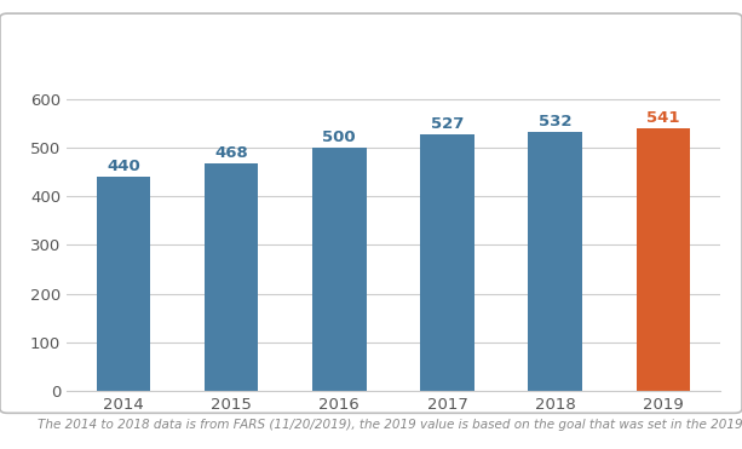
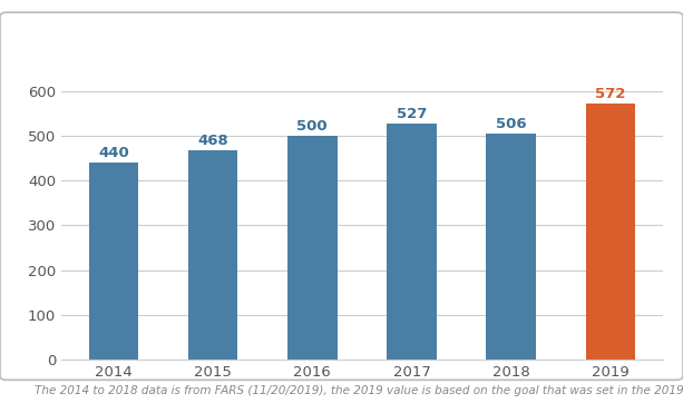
2018: 532 -> 506
2019: 541 -> 572
